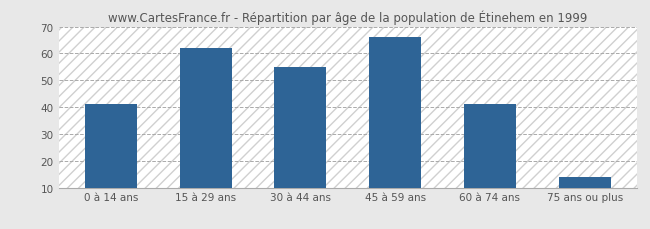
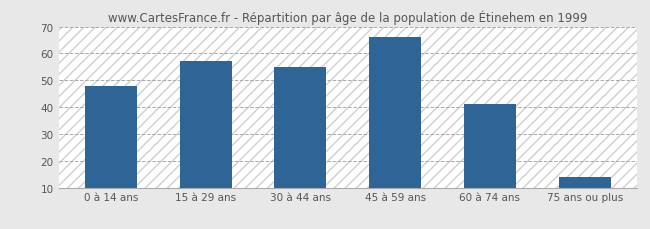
0 à 14 ans: 41 -> 48
15 à 29 ans: 62 -> 57
